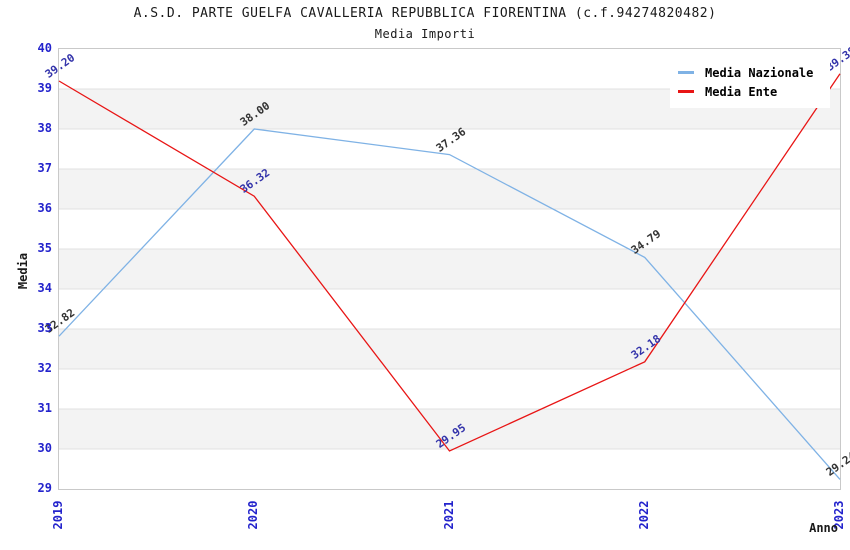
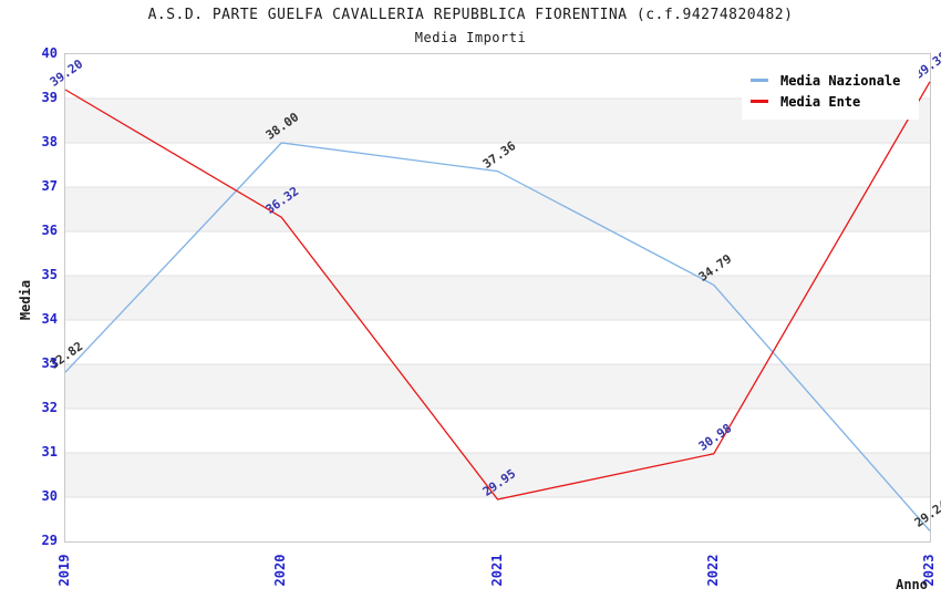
Media Ente/2022: 32.18 -> 30.98
